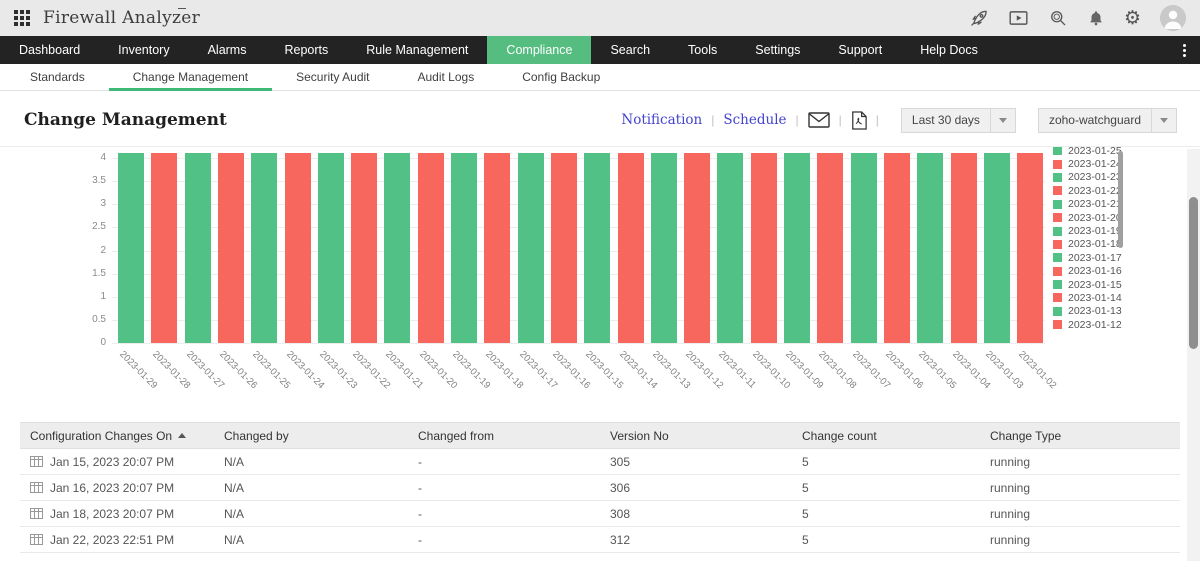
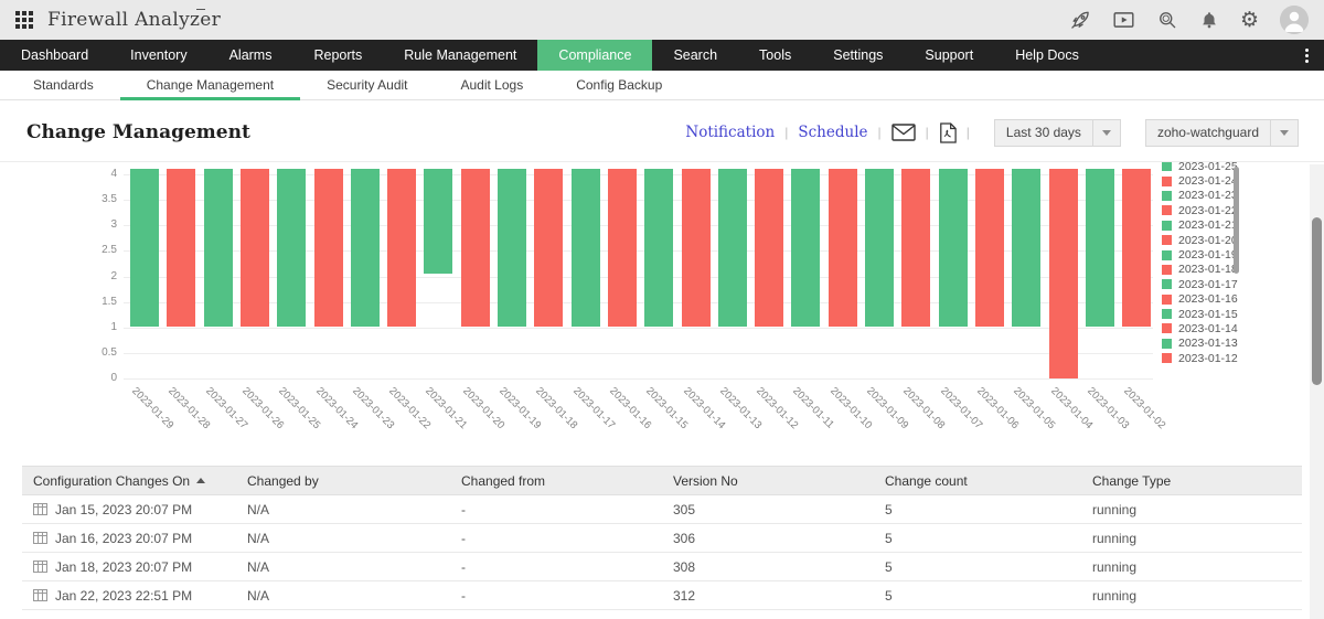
2023-01-29: 4 -> 3
2023-01-28: 4 -> 3
2023-01-27: 4 -> 3
2023-01-26: 4 -> 3
2023-01-25: 4 -> 3
2023-01-24: 4 -> 3
2023-01-23: 4 -> 3
2023-01-22: 4 -> 3
2023-01-21: 4 -> 2
2023-01-20: 4 -> 3
2023-01-19: 4 -> 3
2023-01-18: 4 -> 3
2023-01-17: 4 -> 3
2023-01-16: 4 -> 3
2023-01-15: 4 -> 3
2023-01-14: 4 -> 3
2023-01-13: 4 -> 3
2023-01-12: 4 -> 3
2023-01-11: 4 -> 3
2023-01-10: 4 -> 3
2023-01-09: 4 -> 3
2023-01-08: 4 -> 3
2023-01-07: 4 -> 3
2023-01-06: 4 -> 3
2023-01-05: 4 -> 3
2023-01-03: 4 -> 3
2023-01-02: 4 -> 3
